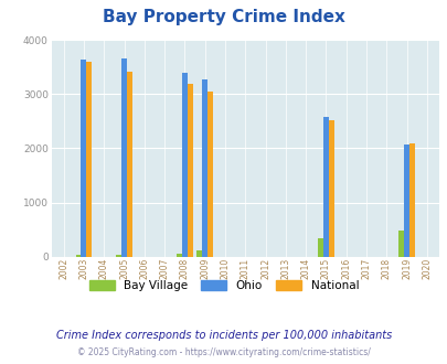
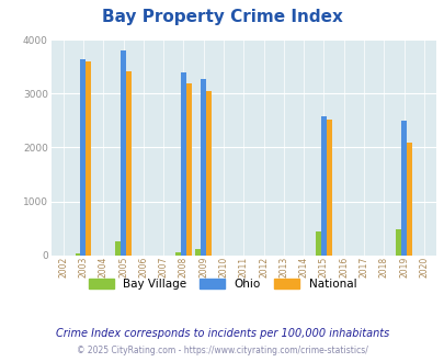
Bay Village/2005: 30 -> 250
Ohio/2005: 3660 -> 3800
Bay Village/2015: 330 -> 450
Ohio/2019: 2070 -> 2500
